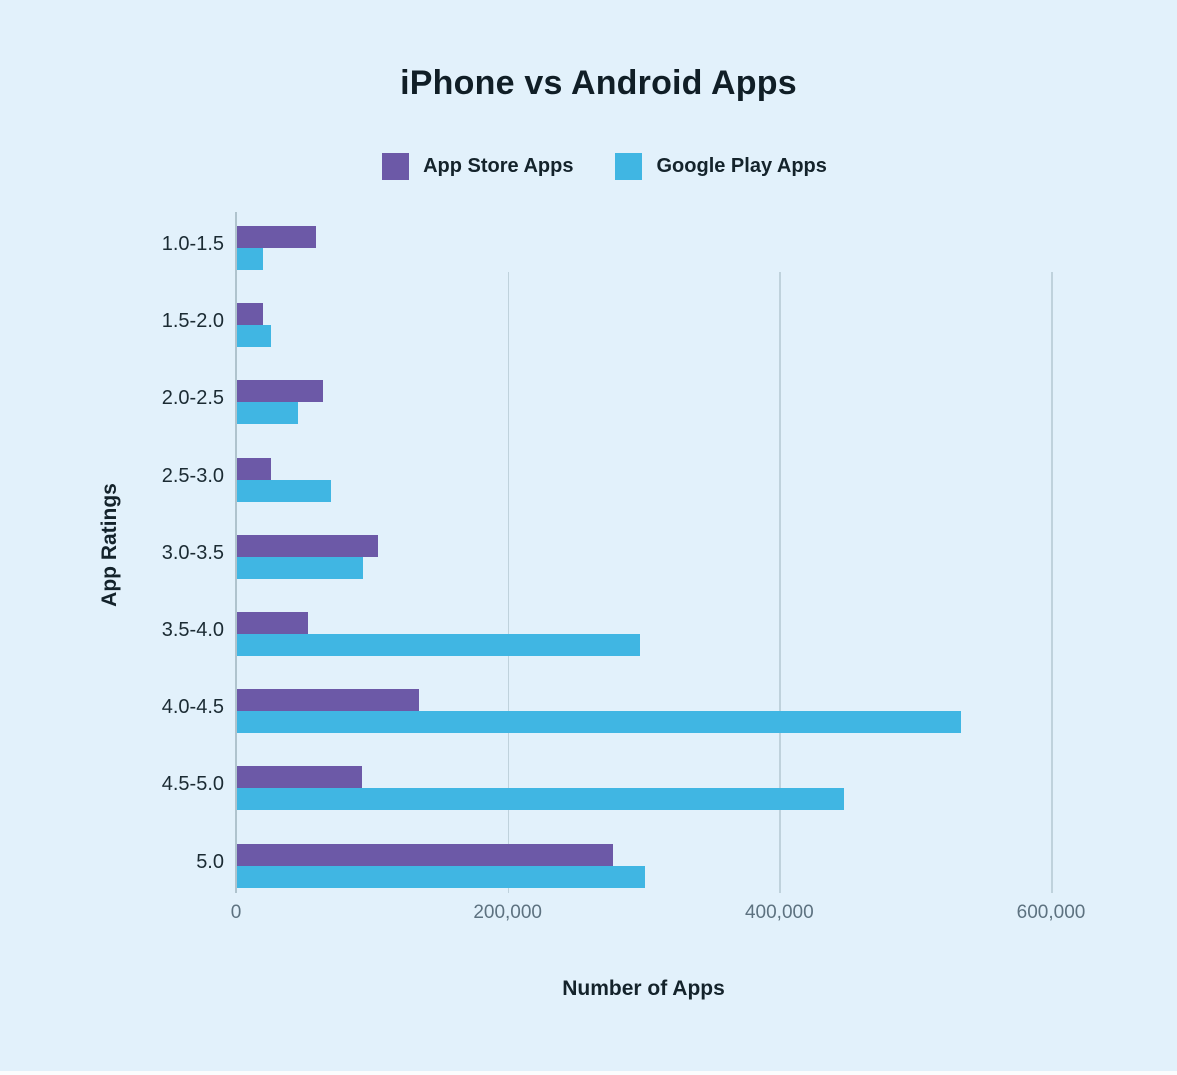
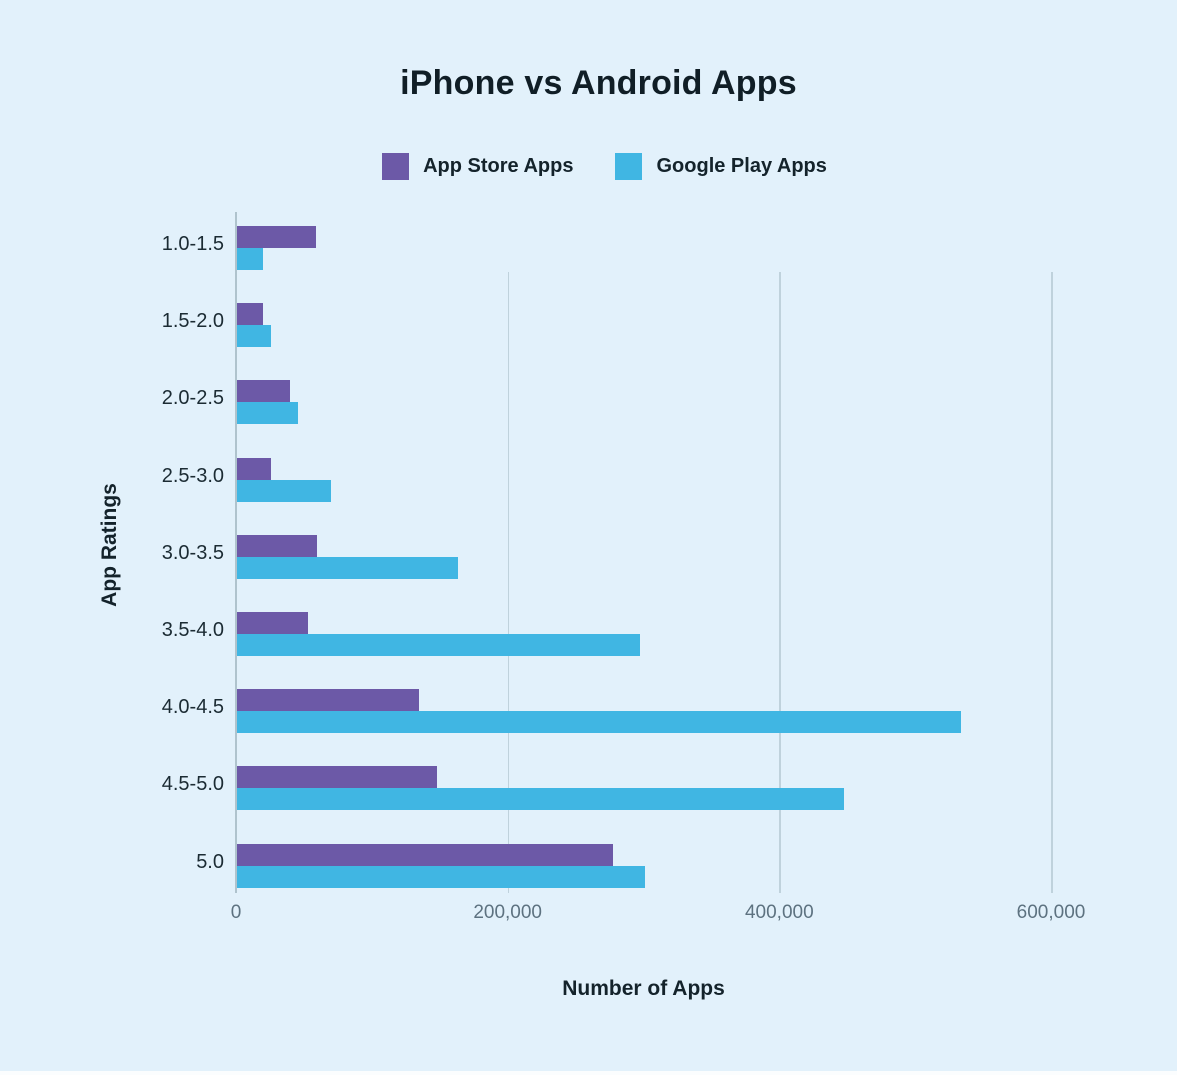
App Store Apps/2.0-2.5: 63000 -> 39000
App Store Apps/3.0-3.5: 104000 -> 59000
Google Play Apps/3.0-3.5: 93000 -> 163000
App Store Apps/4.5-5.0: 92000 -> 147000
